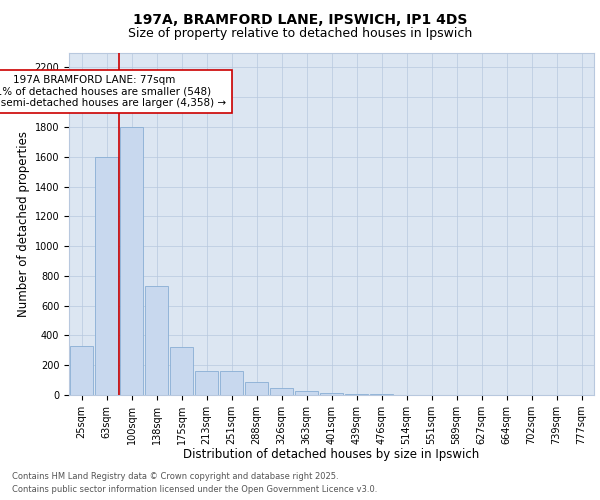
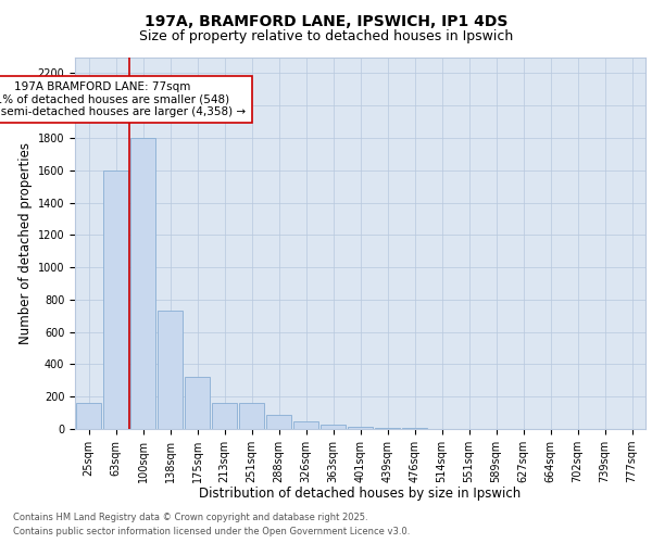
25sqm: 330 -> 160
